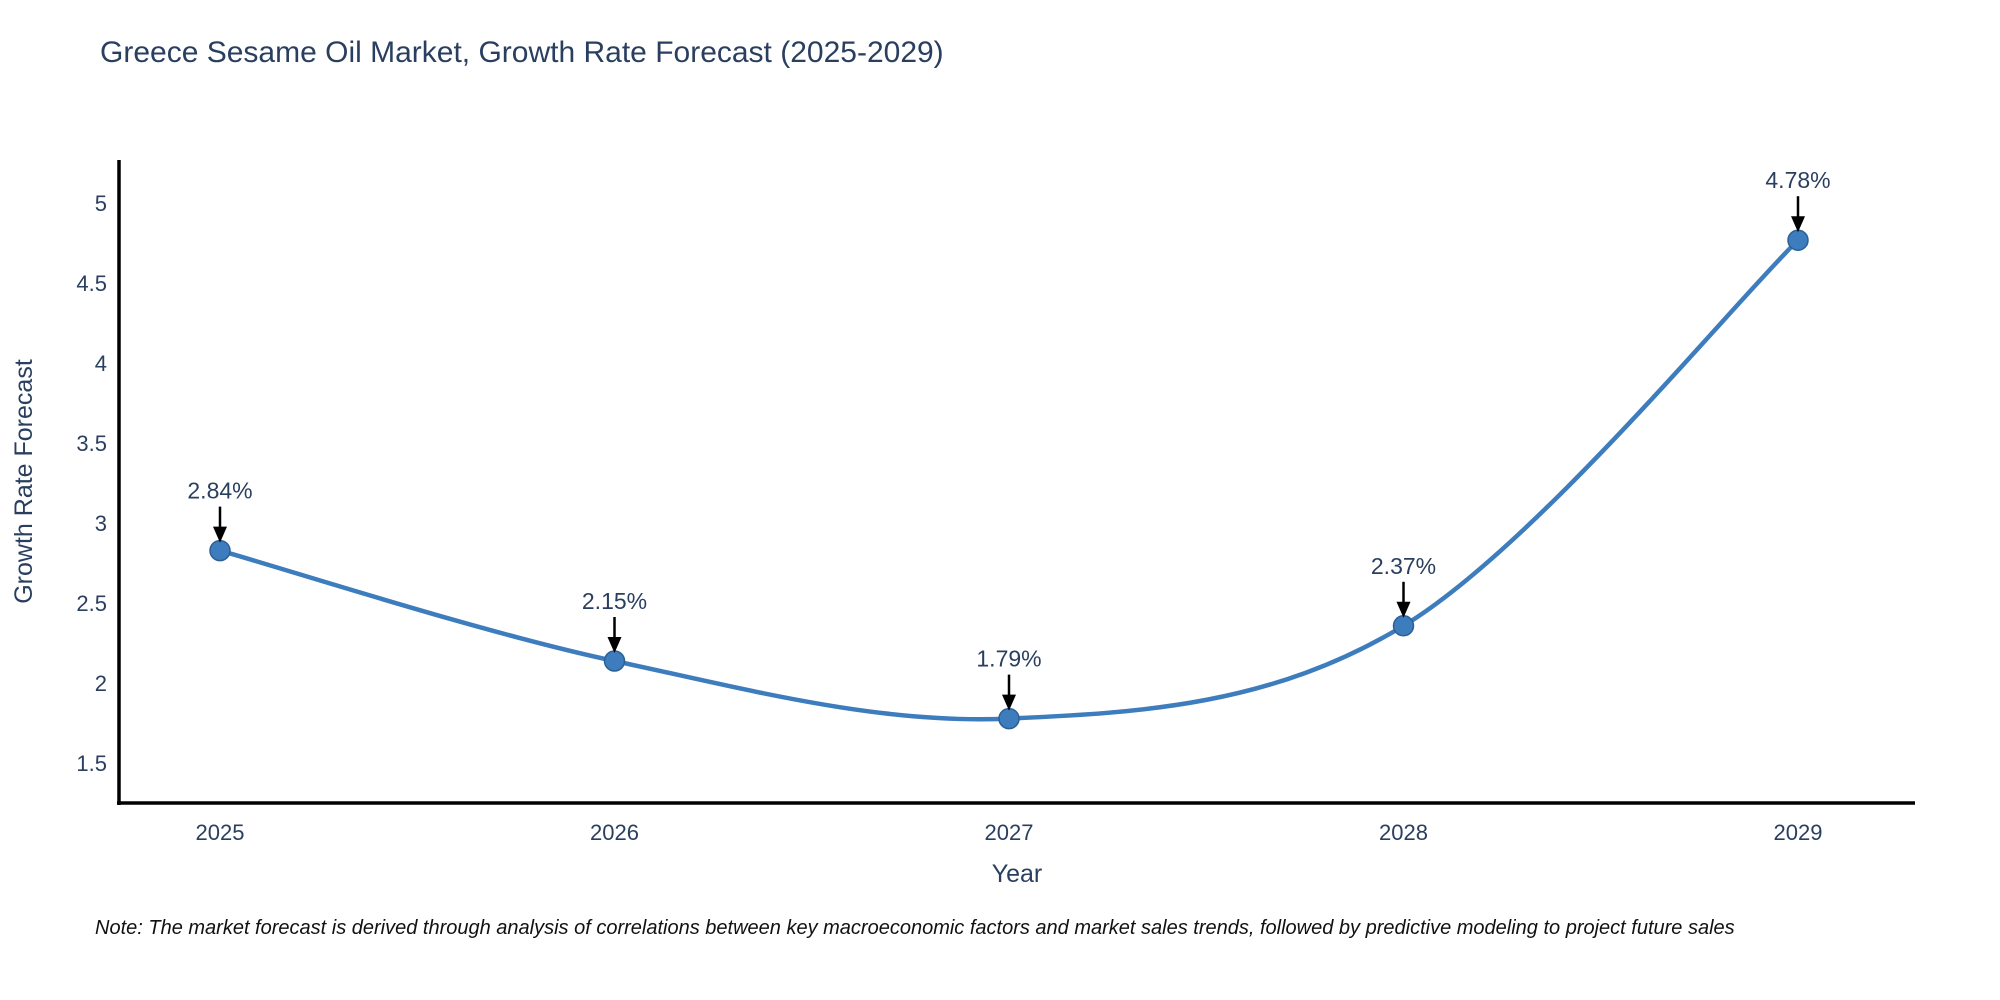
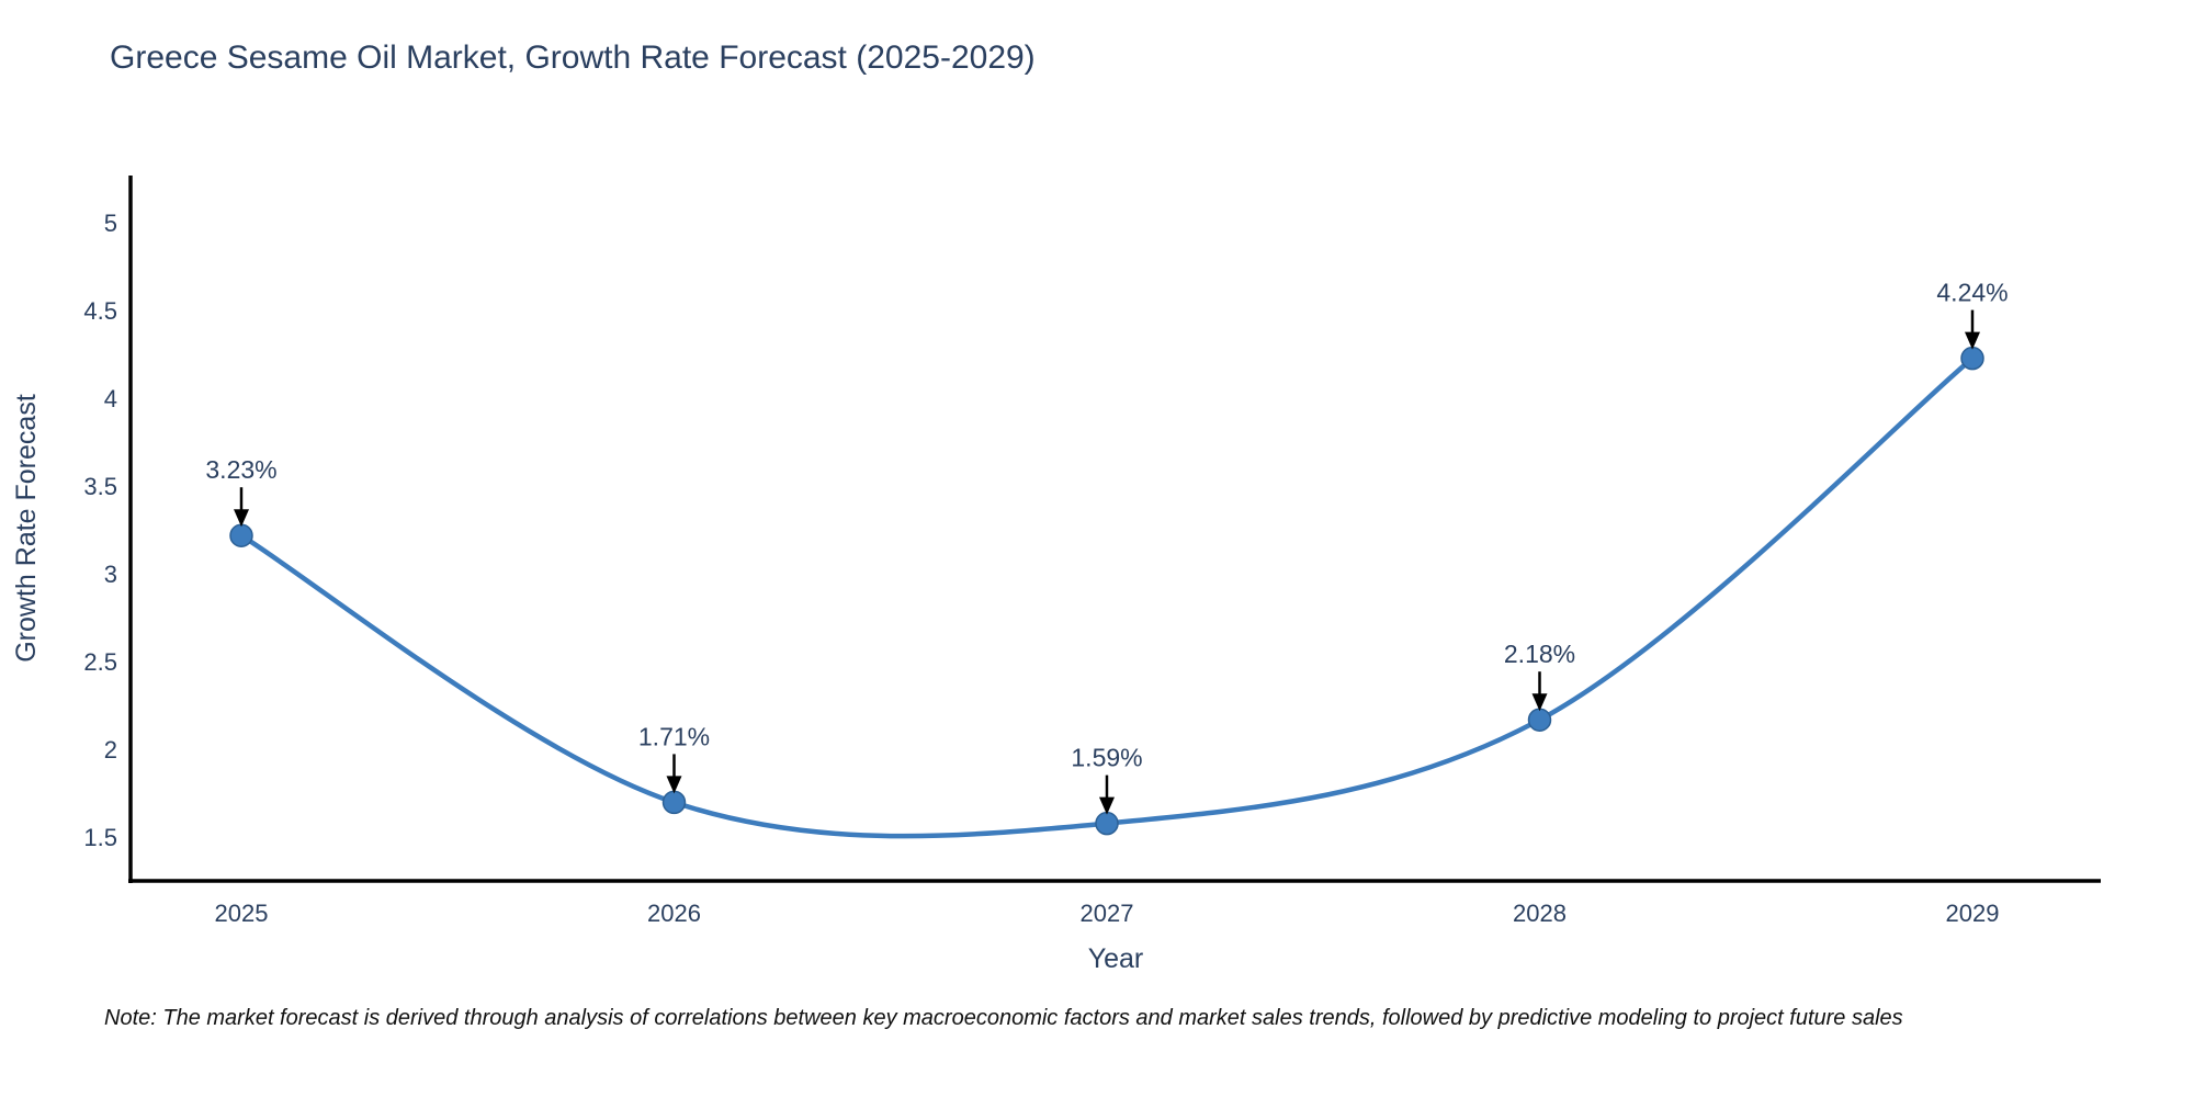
2025: 2.84% -> 3.23%
2026: 2.15% -> 1.71%
2027: 1.79% -> 1.59%
2028: 2.37% -> 2.18%
2029: 4.78% -> 4.24%
